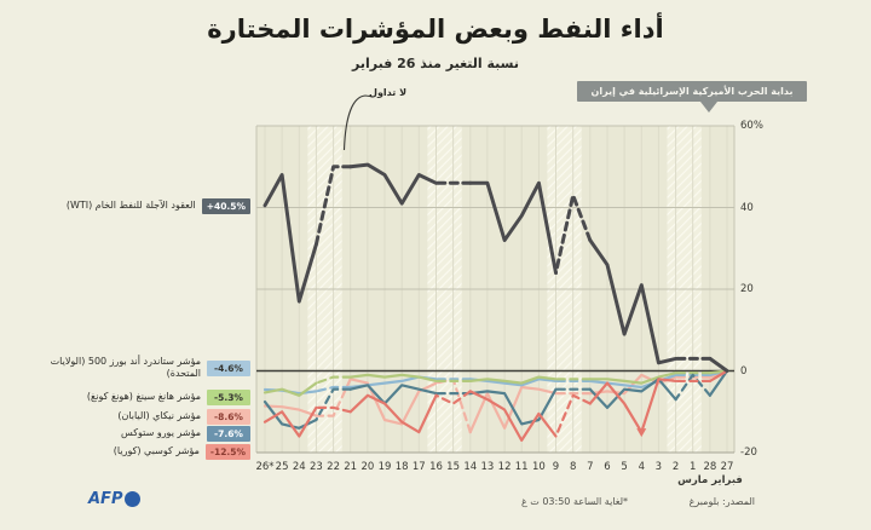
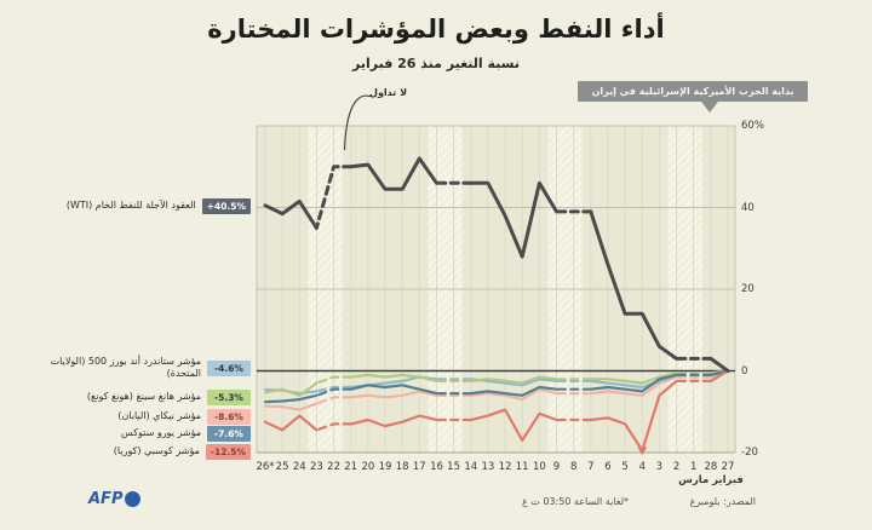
مؤشر يورو ستوكس/28: -6% -> -1%
مؤشر يورو ستوكس/2: -7% -> -1%
مؤشر كوسبي (كوريا)/3: -2% -> -6%
العقود الآجلة للنفط الخام (WTI)/3: 2% -> 6%
مؤشر نيكاي (اليابان)/4: -1% -> -6%
مؤشر كوسبي (كوريا)/4: -15% -> -20%
العقود الآجلة للنفط الخام (WTI)/4: 21% -> 14%
مؤشر كوسبي (كوريا)/5: -8% -> -13%
العقود الآجلة للنفط الخام (WTI)/5: 9% -> 14%
مؤشر يورو ستوكس/6: -9% -> -4%
مؤشر كوسبي (كوريا)/6: -3% -> -12%
مؤشر كوسبي (كوريا)/7: -8% -> -12%
العقود الآجلة للنفط الخام (WTI)/7: 32% -> 39%
مؤشر كوسبي (كوريا)/8: -6% -> -12%
العقود الآجلة للنفط الخام (WTI)/8: 43% -> 39%
مؤشر كوسبي (كوريا)/9: -16% -> -12%
العقود الآجلة للنفط الخام (WTI)/9: 24% -> 39%
مؤشر يورو ستوكس/10: -12% -> -4%
مؤشر نيكاي (اليابان)/11: -4% -> -7%
مؤشر يورو ستوكس/11: -13% -> -6%
العقود الآجلة للنفط الخام (WTI)/11: 38% -> 28%
مؤشر نيكاي (اليابان)/12: -14% -> -6%
العقود الآجلة للنفط الخام (WTI)/12: 32% -> 38%
مؤشر كوسبي (كوريا)/13: -7% -> -11%
مؤشر نيكاي (اليابان)/14: -15% -> -6%
مؤشر كوسبي (كوريا)/14: -5% -> -12%
مؤشر نيكاي (اليابان)/15: -2% -> -6%
مؤشر كوسبي (كوريا)/15: -8% -> -12%
مؤشر نيكاي (اليابان)/16: -3% -> -6%
مؤشر كوسبي (كوريا)/16: -6% -> -12%
مؤشر كوسبي (كوريا)/17: -15% -> -11%
العقود الآجلة للنفط الخام (WTI)/17: 48% -> 52%
مؤشر نيكاي (اليابان)/18: -13% -> -6%
العقود الآجلة للنفط الخام (WTI)/18: 41% -> 44%
مؤشر نيكاي (اليابان)/19: -12% -> -6%
مؤشر يورو ستوكس/19: -8% -> -4%
مؤشر كوسبي (كوريا)/19: -8% -> -14%
العقود الآجلة للنفط الخام (WTI)/19: 48% -> 44%
مؤشر نيكاي (اليابان)/20: -3% -> -6%
مؤشر كوسبي (كوريا)/20: -6% -> -12%
مؤشر نيكاي (اليابان)/21: -2% -> -6%
مؤشر كوسبي (كوريا)/21: -10% -> -13%
مؤشر نيكاي (اليابان)/22: -11% -> -6%
مؤشر كوسبي (كوريا)/22: -9% -> -13%
مؤشر نيكاي (اليابان)/23: -11% -> -8%
مؤشر يورو ستوكس/23: -12% -> -6%
مؤشر كوسبي (كوريا)/23: -9% -> -14%
العقود الآجلة للنفط الخام (WTI)/23: 31% -> 35%
مؤشر يورو ستوكس/24: -14% -> -7%
مؤشر كوسبي (كوريا)/24: -16% -> -11%
العقود الآجلة للنفط الخام (WTI)/24: 17% -> 42%
مؤشر يورو ستوكس/25: -13% -> -7%
مؤشر كوسبي (كوريا)/25: -10% -> -14%
العقود الآجلة للنفط الخام (WTI)/25: 48% -> 38%
